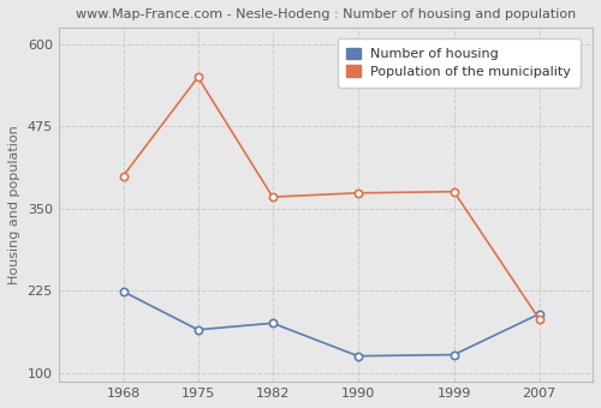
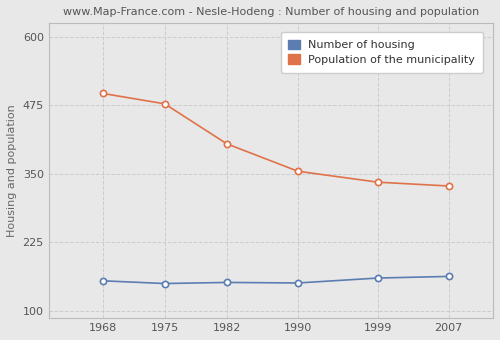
Number of housing/1968: 224 -> 155
Population of the municipality/1968: 400 -> 497
Number of housing/1975: 166 -> 150
Population of the municipality/1975: 550 -> 478
Number of housing/1982: 176 -> 152
Population of the municipality/1982: 368 -> 405
Number of housing/1990: 126 -> 151
Population of the municipality/1990: 374 -> 355
Number of housing/1999: 128 -> 160
Population of the municipality/1999: 376 -> 335
Number of housing/2007: 190 -> 163
Population of the municipality/2007: 182 -> 328
